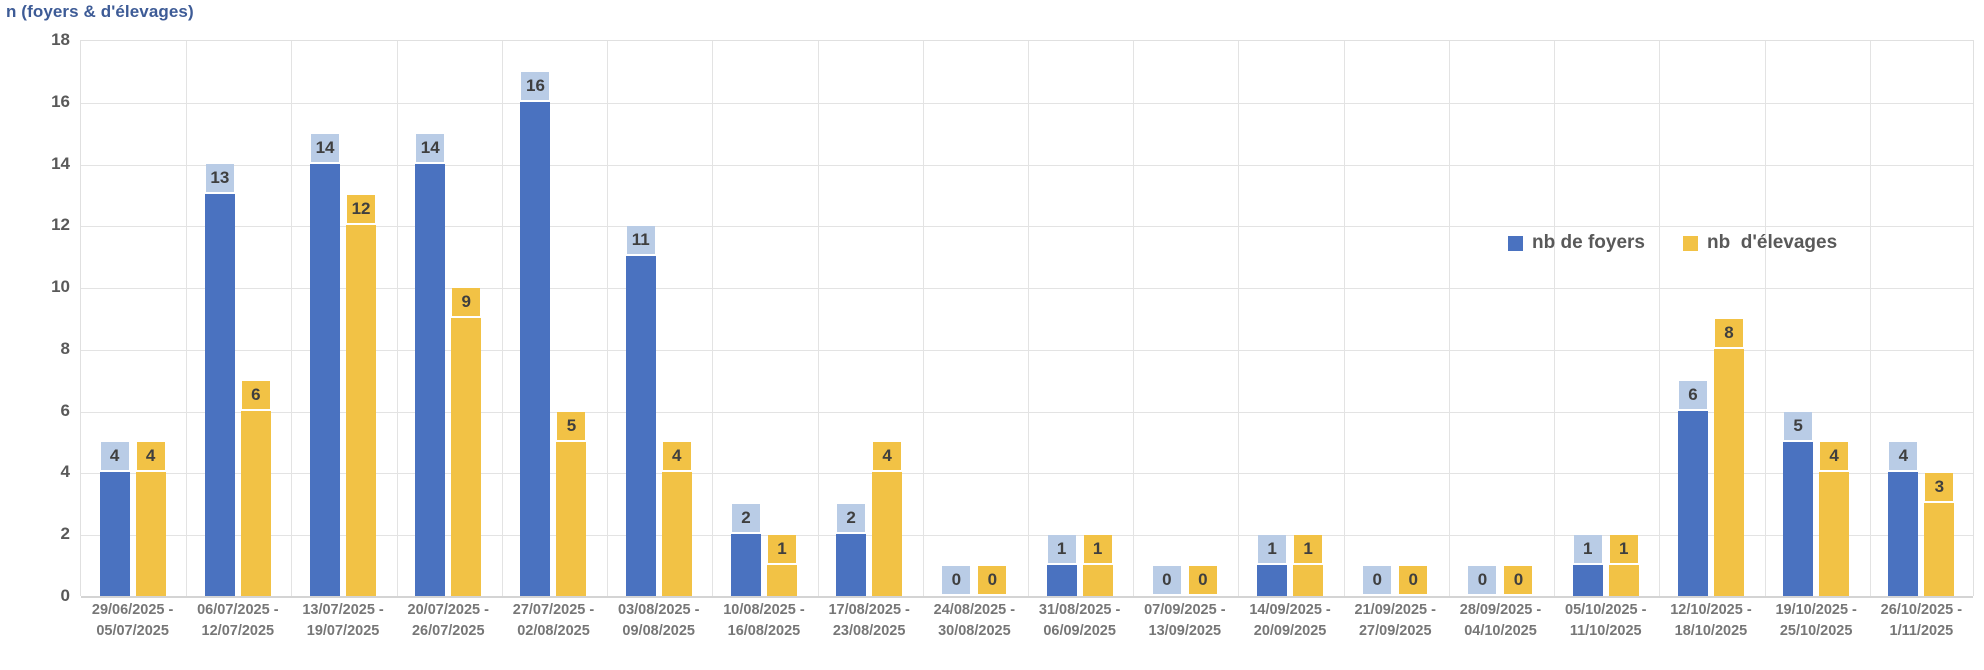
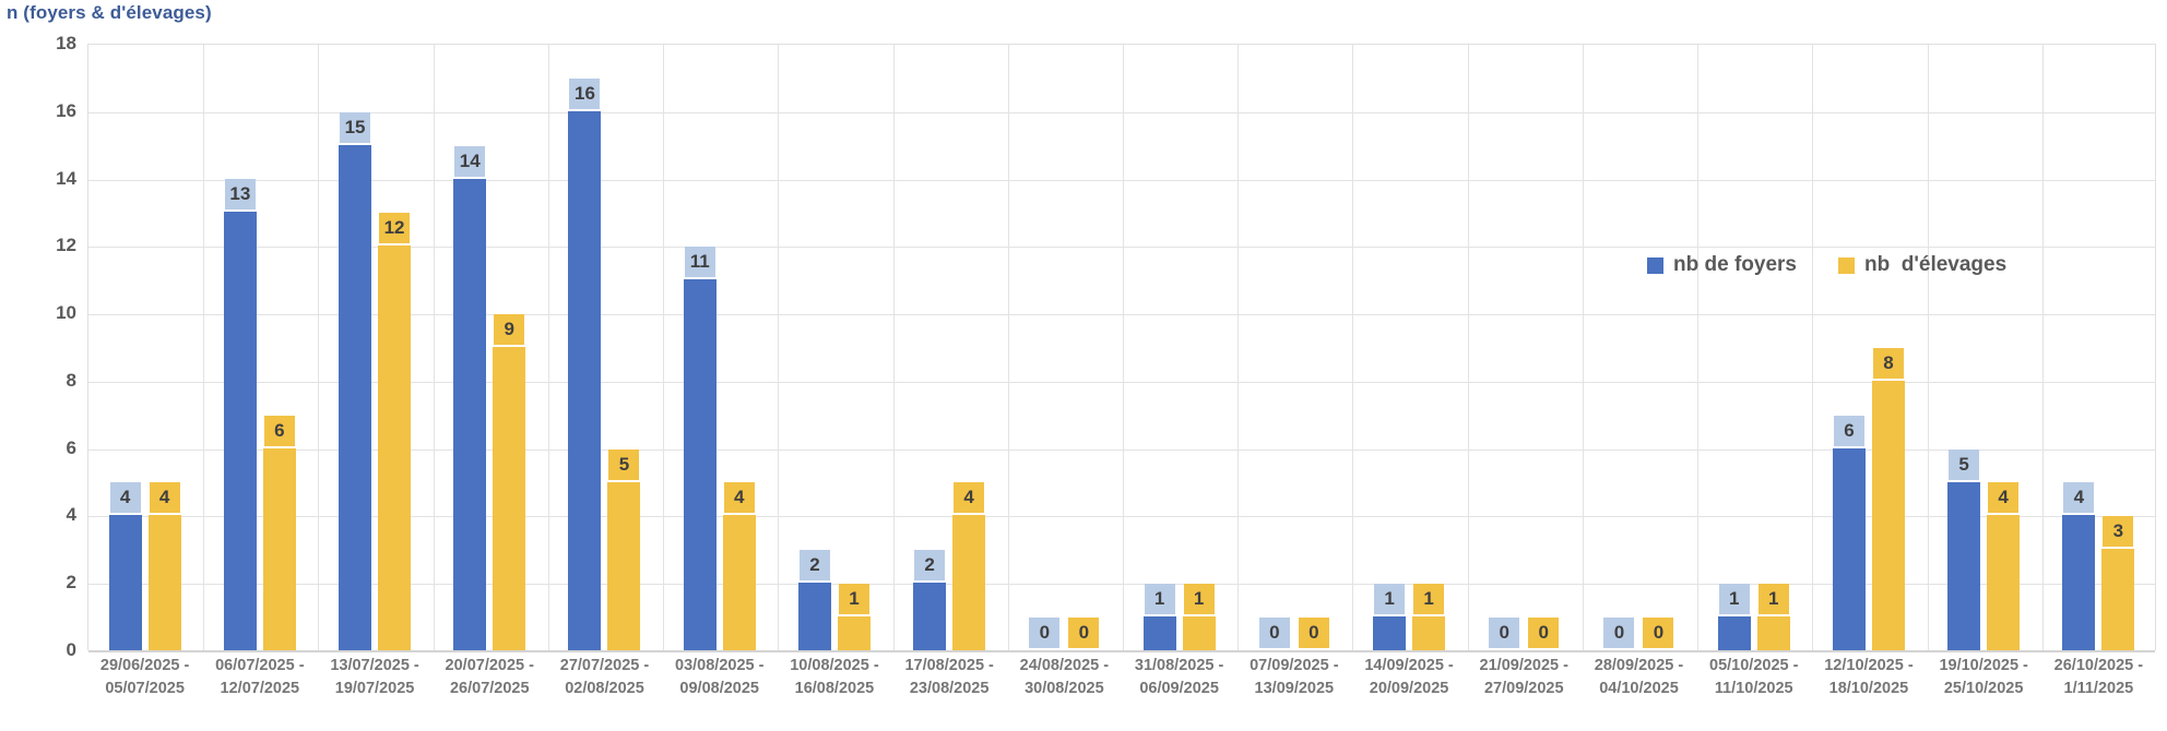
nb de foyers/13/07/2025 - 19/07/2025: 14 -> 15
